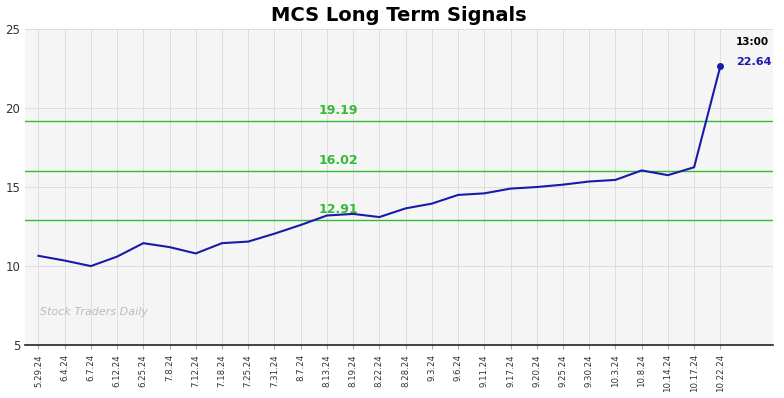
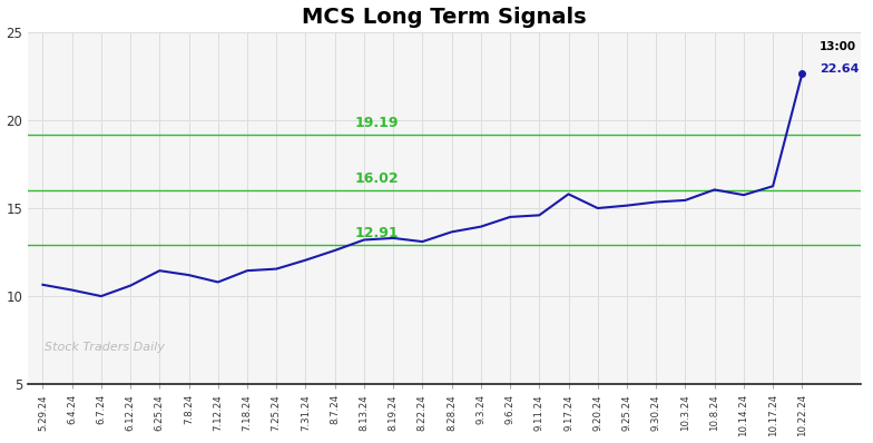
9.17.24: 14.9 -> 15.8
